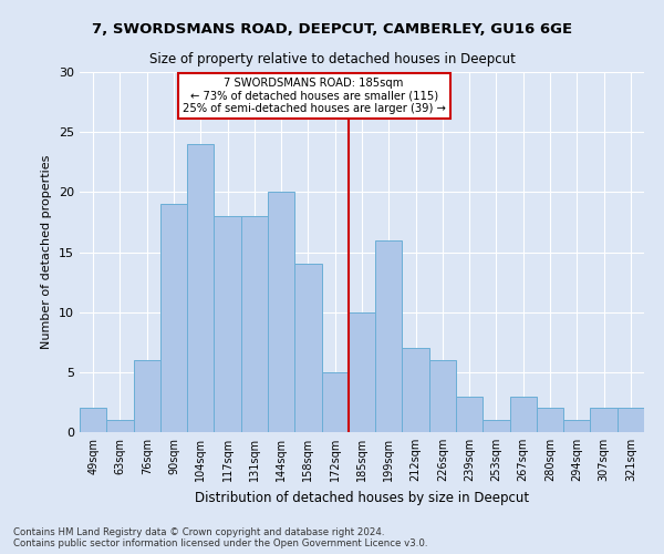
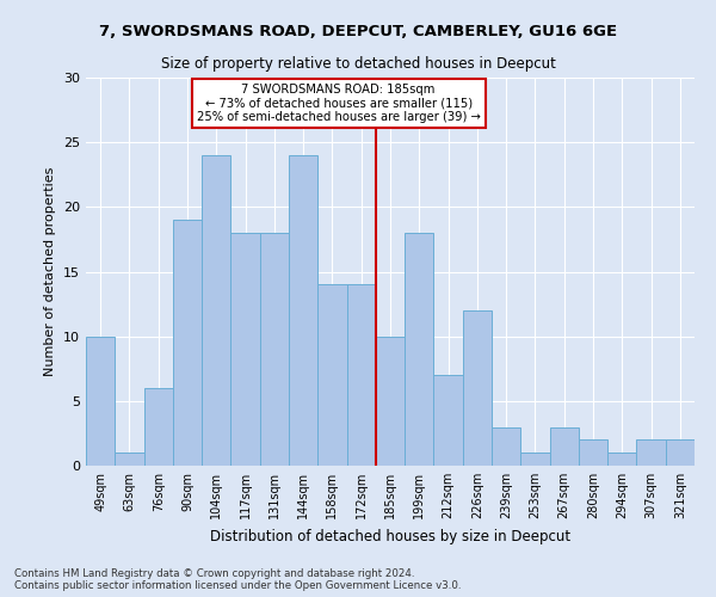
49sqm: 2 -> 10
144sqm: 20 -> 24
172sqm: 5 -> 14
199sqm: 16 -> 18
226sqm: 6 -> 12
